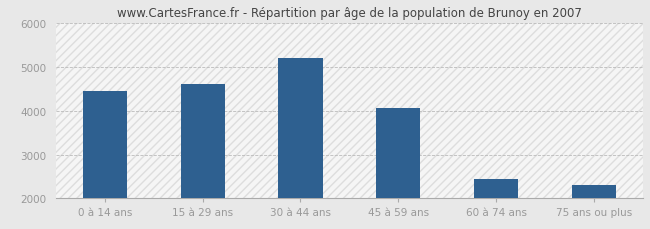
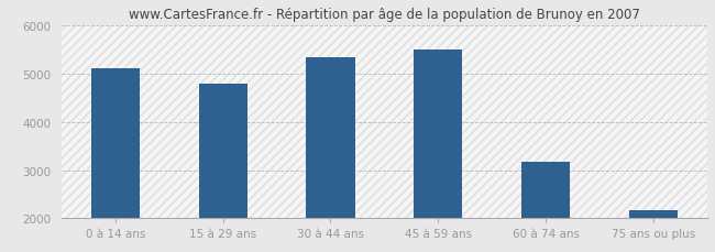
0 à 14 ans: 4450 -> 5120
15 à 29 ans: 4600 -> 4800
30 à 44 ans: 5200 -> 5340
45 à 59 ans: 4050 -> 5500
60 à 74 ans: 2450 -> 3170
75 ans ou plus: 2300 -> 2160
